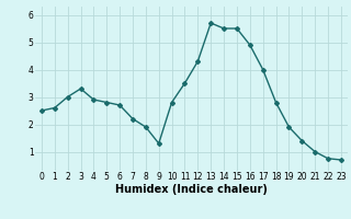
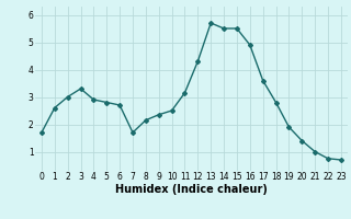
0: 2.50 -> 1.70
7: 2.20 -> 1.70
8: 1.90 -> 2.15
9: 1.30 -> 2.35
10: 2.80 -> 2.50
11: 3.50 -> 3.15
17: 4.00 -> 3.60
